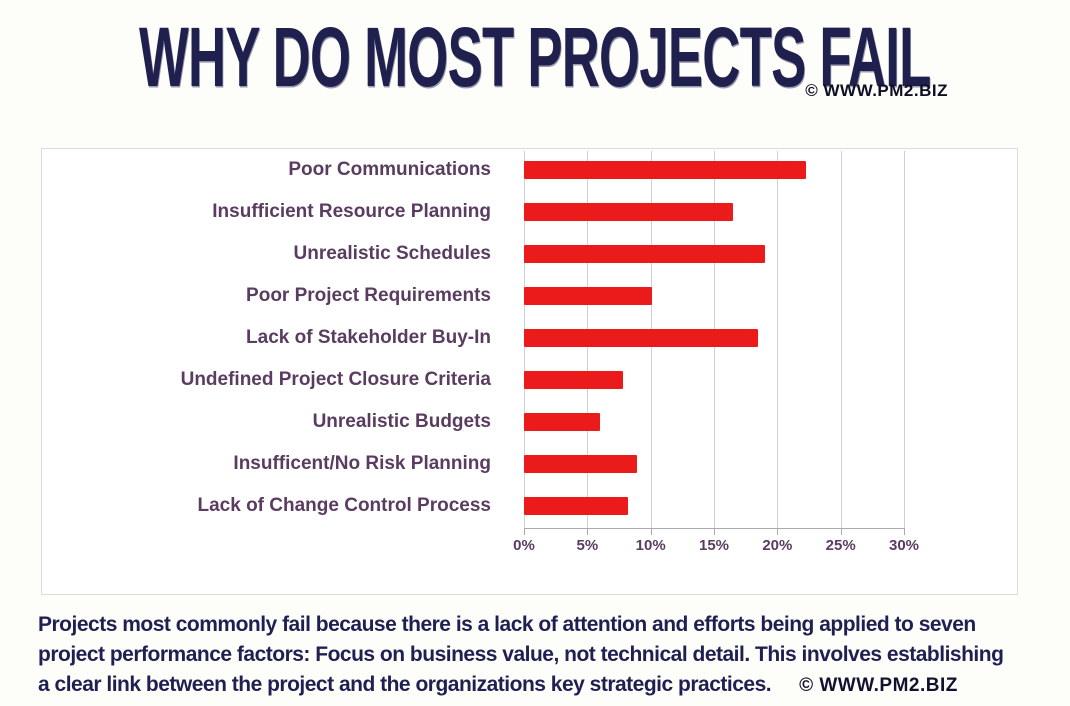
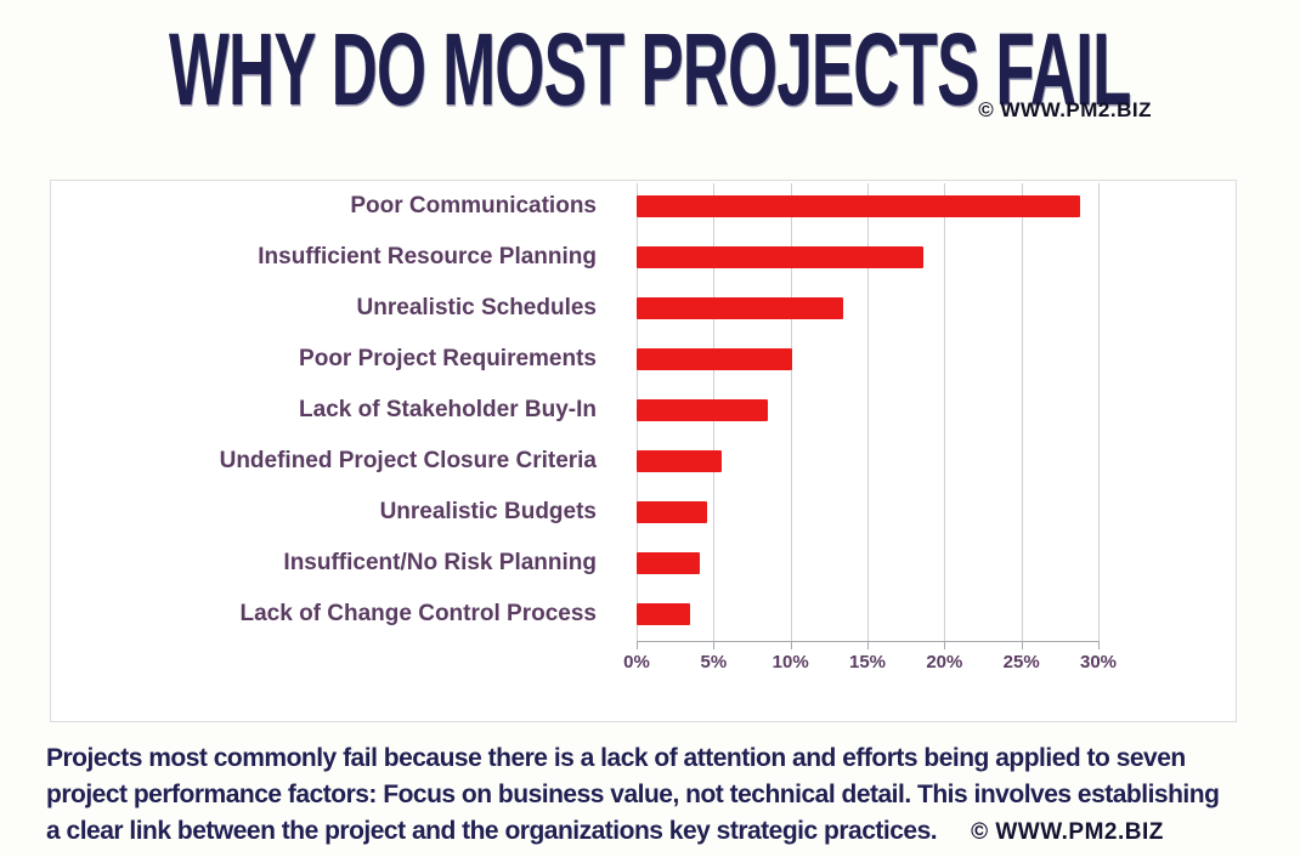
Poor Communications: 22.3% -> 28.8%
Insufficient Resource Planning: 16.5% -> 18.6%
Unrealistic Schedules: 19.0% -> 13.4%
Lack of Stakeholder Buy-In: 18.5% -> 8.5%
Undefined Project Closure Criteria: 7.8% -> 5.5%
Unrealistic Budgets: 6.0% -> 4.6%
Insufficent/No Risk Planning: 8.9% -> 4.1%
Lack of Change Control Process: 8.2% -> 3.5%
